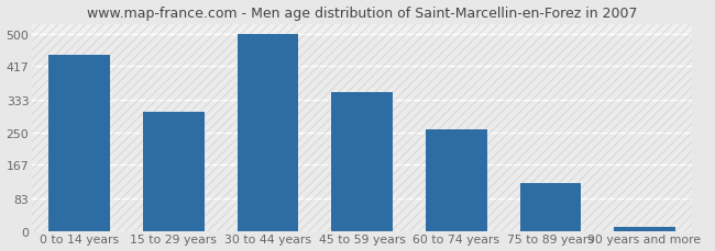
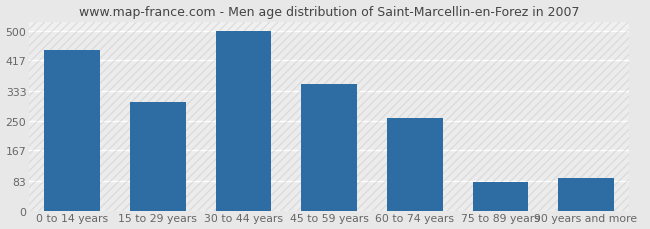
75 to 89 years: 122 -> 80
90 years and more: 10 -> 90
